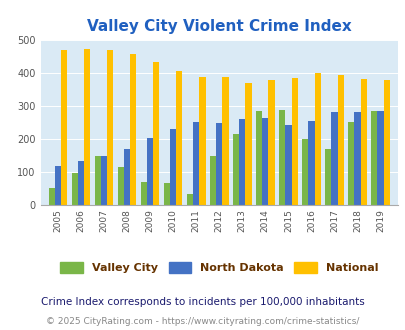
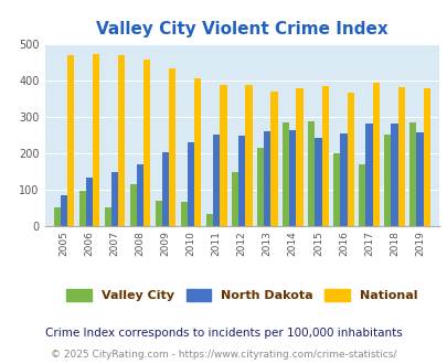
North Dakota/2005: 117 -> 85
Valley City/2007: 147 -> 50
National/2016: 398 -> 365
North Dakota/2019: 283 -> 255
